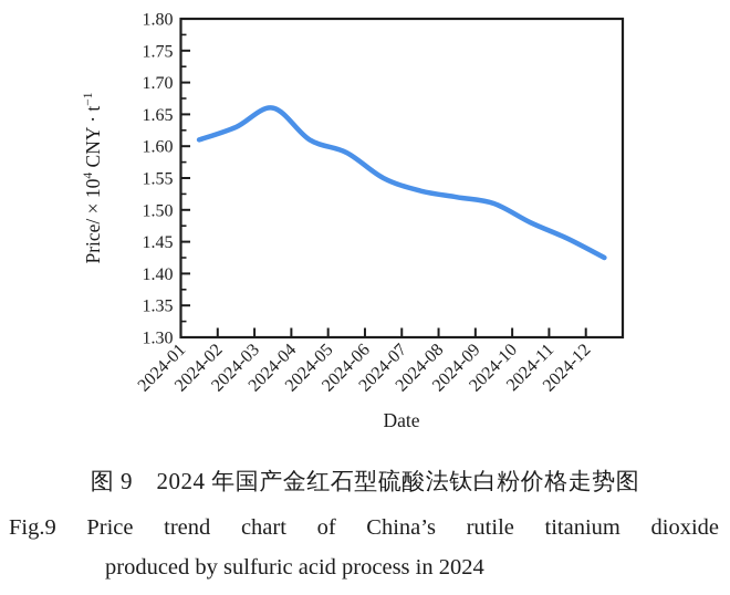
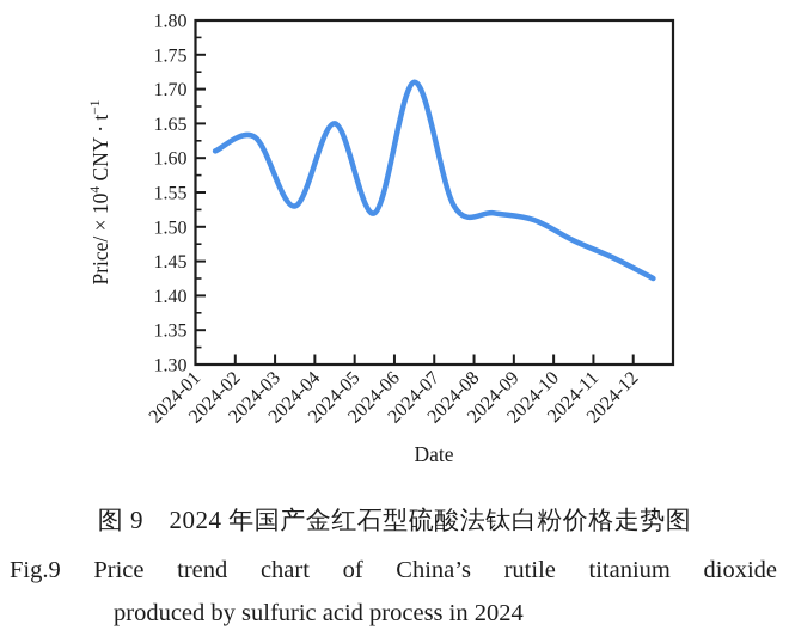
2024-03: 1.66 -> 1.53
2024-04: 1.61 -> 1.65
2024-05: 1.59 -> 1.52
2024-06: 1.55 -> 1.71
